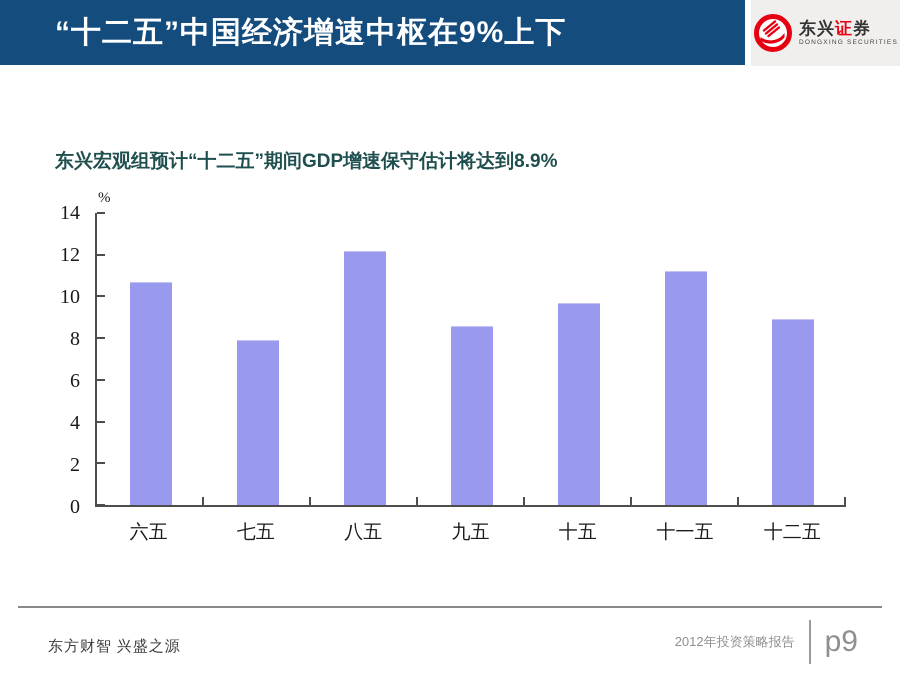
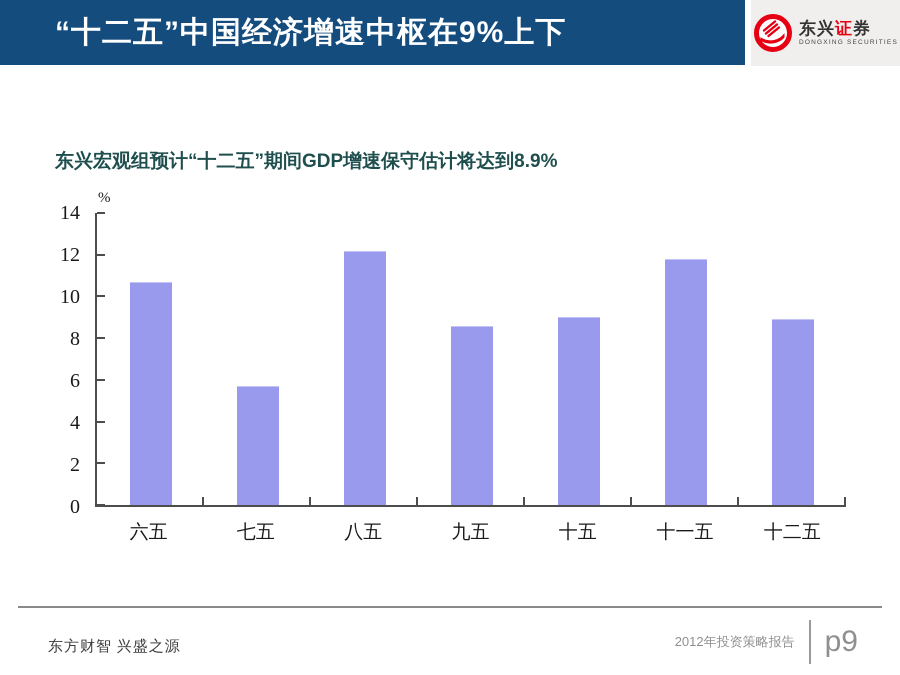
七五: 7.9 -> 5.7
十五: 9.7 -> 9.0
十一五: 11.2 -> 11.8
